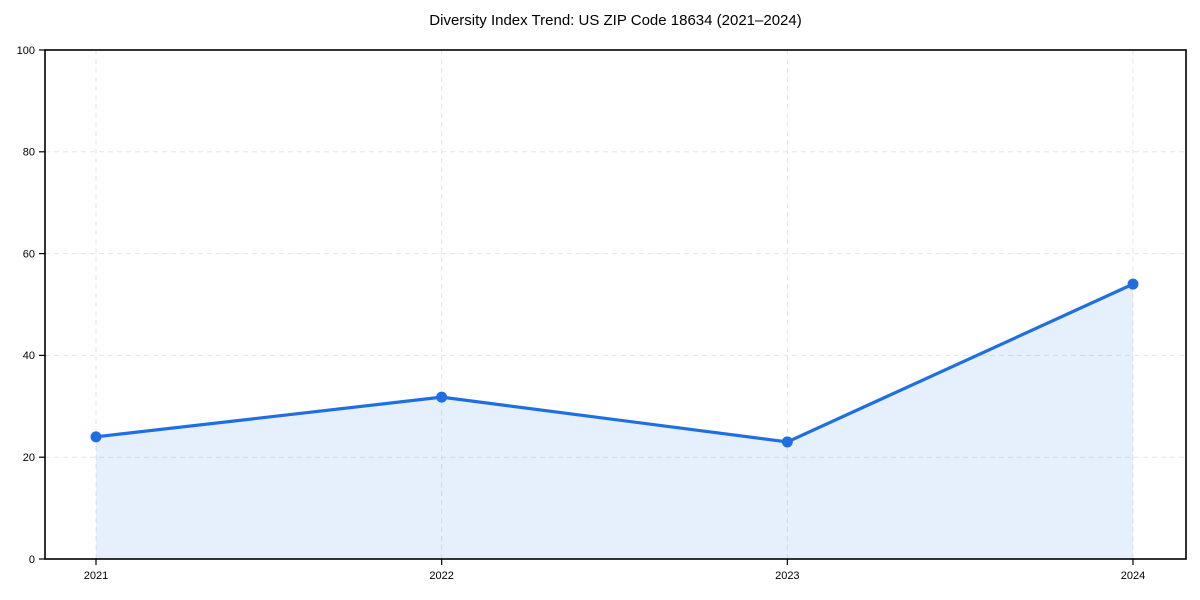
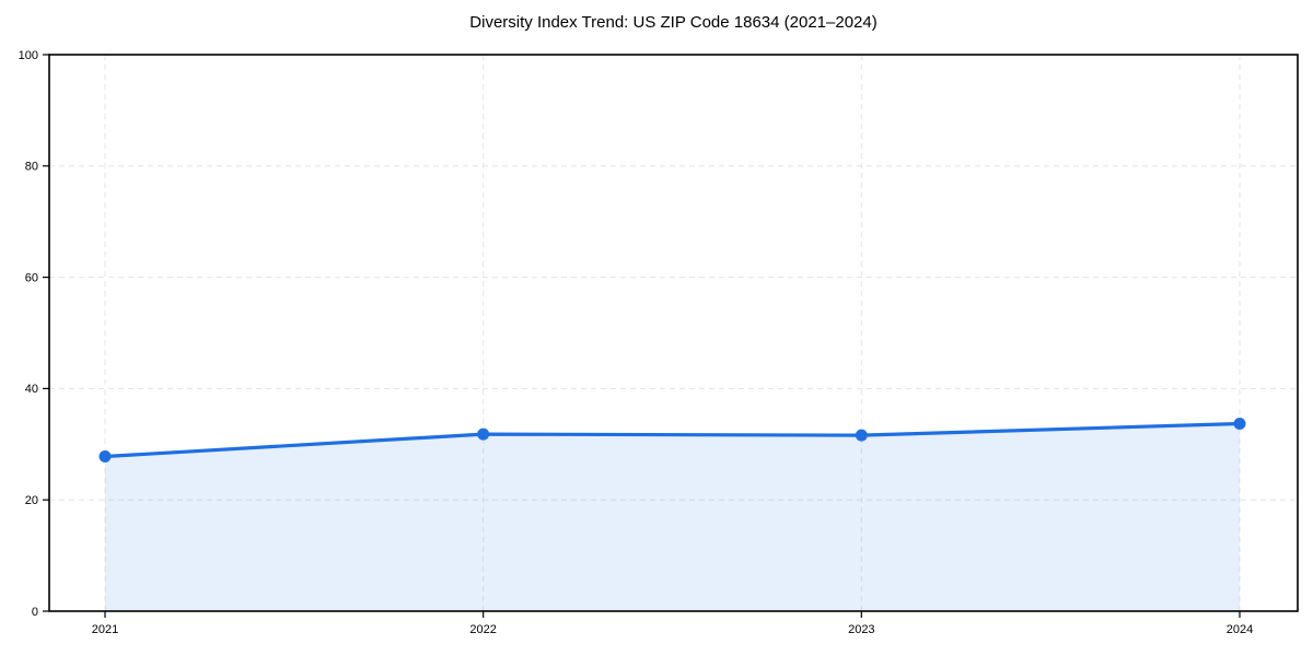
2021: 24 -> 28
2023: 23 -> 32
2024: 54 -> 34
